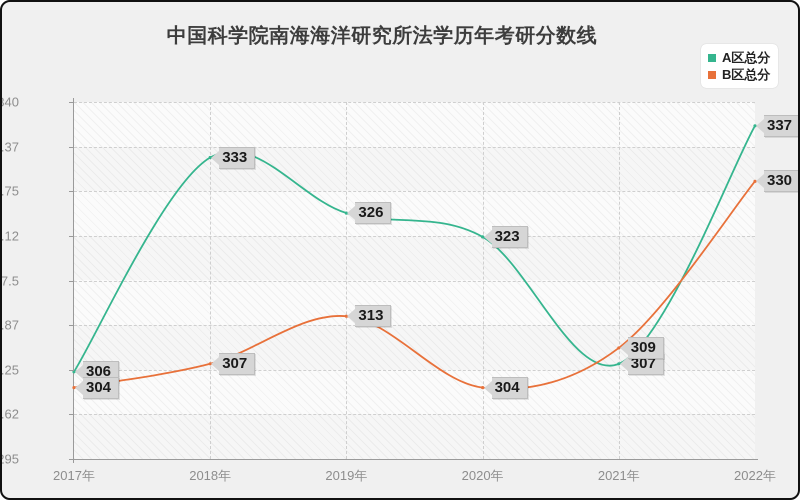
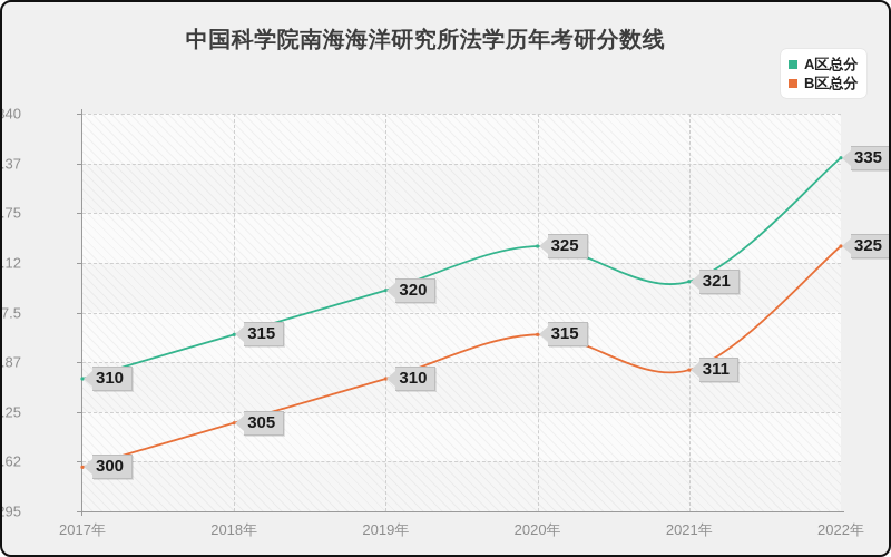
A区总分/2017年: 306 -> 310
B区总分/2017年: 304 -> 300
A区总分/2018年: 333 -> 315
B区总分/2018年: 307 -> 305
A区总分/2019年: 326 -> 320
B区总分/2019年: 313 -> 310
A区总分/2020年: 323 -> 325
B区总分/2020年: 304 -> 315
A区总分/2021年: 307 -> 321
B区总分/2021年: 309 -> 311
A区总分/2022年: 337 -> 335
B区总分/2022年: 330 -> 325
